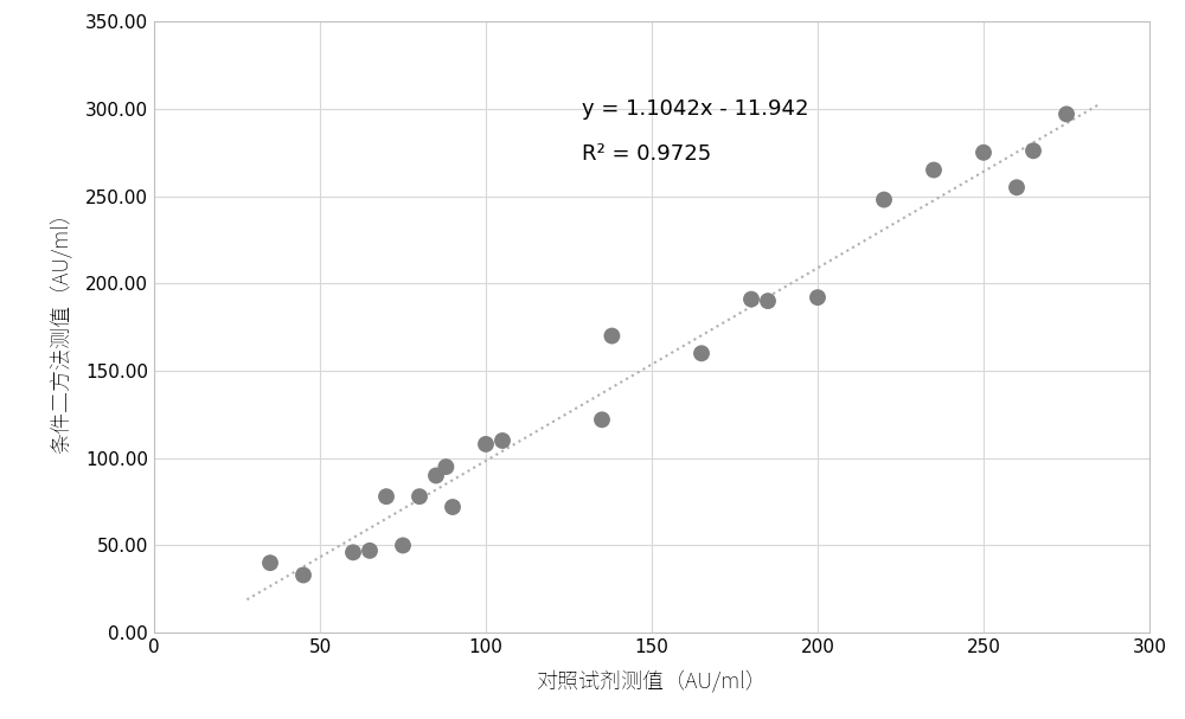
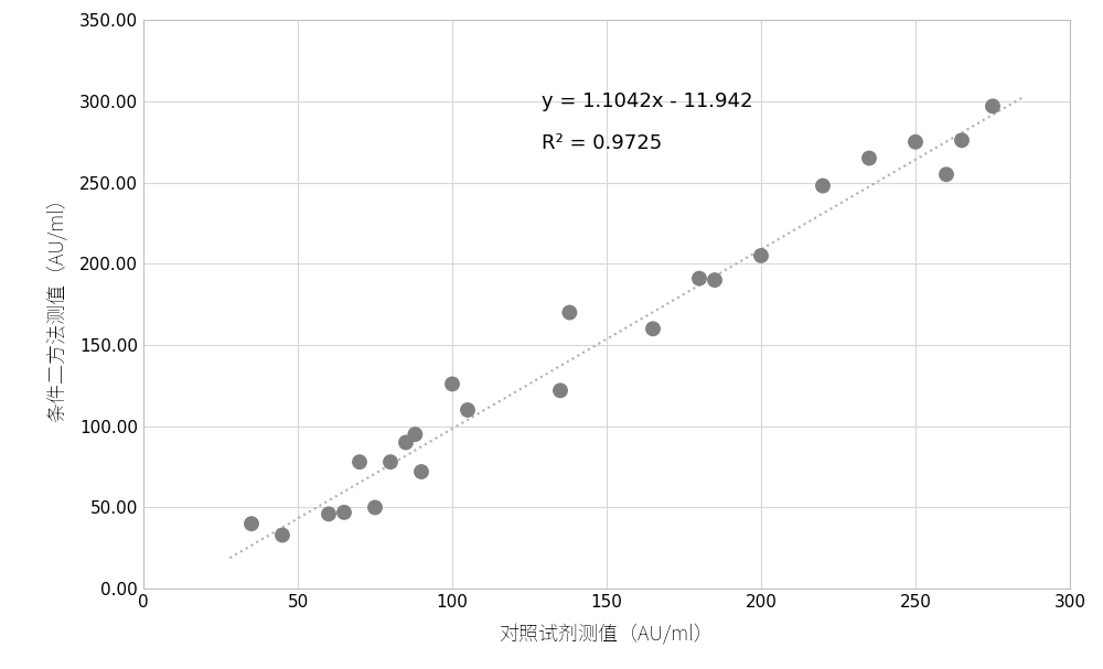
100: 108 -> 126
200: 192 -> 205
